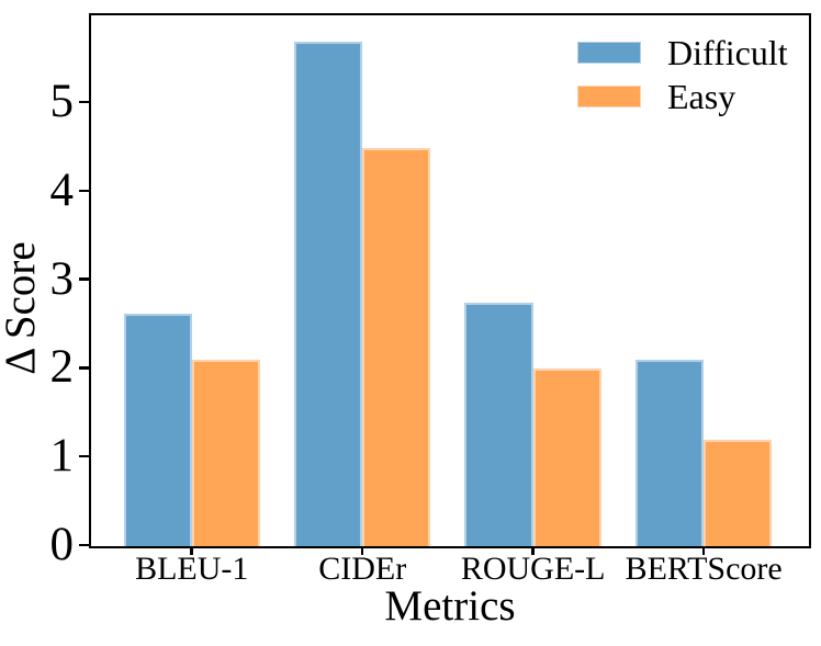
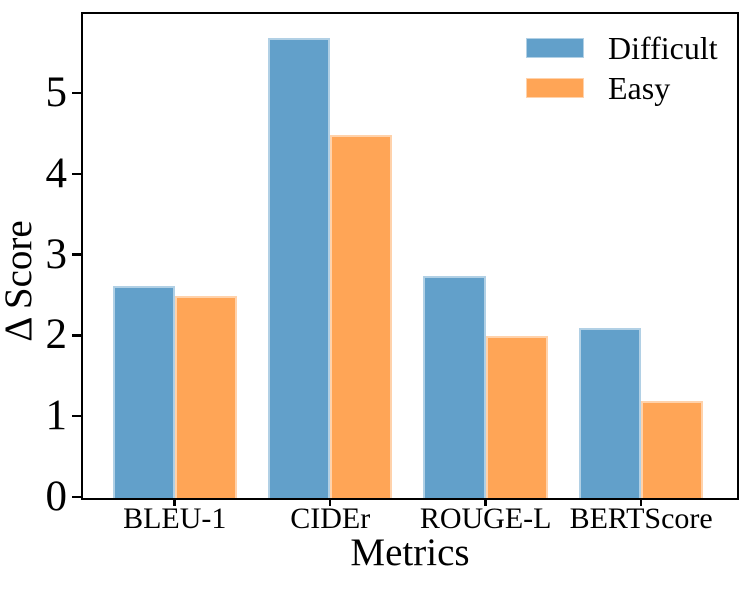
Easy/BLEU-1: 2.1 -> 2.5
